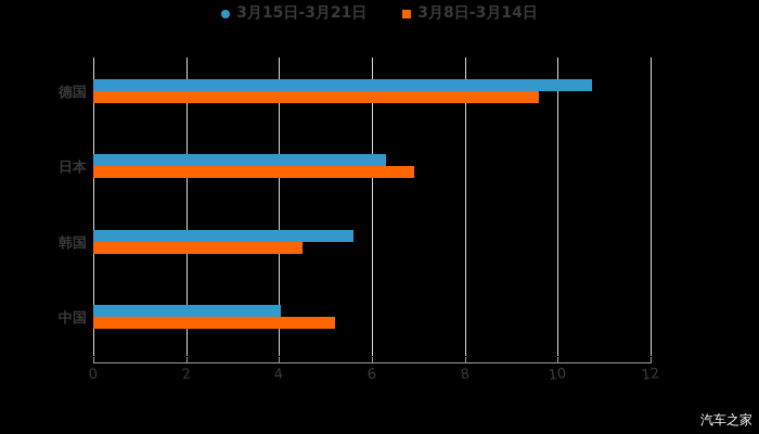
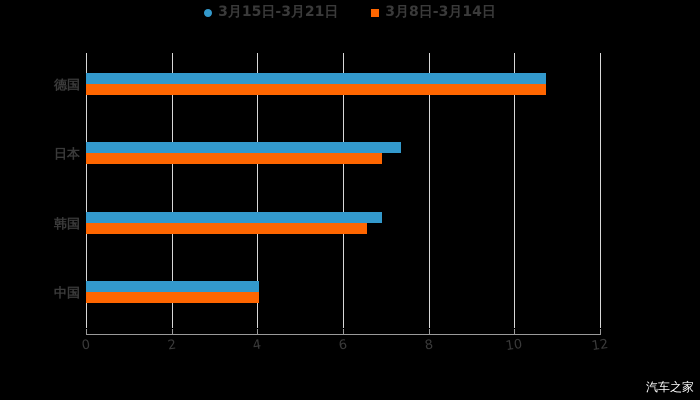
3月8日-3月14日/德国: 9.6 -> 10.8
3月15日-3月21日/日本: 6.3 -> 7.3
3月15日-3月21日/韩国: 5.6 -> 6.9
3月8日-3月14日/韩国: 4.5 -> 6.5
3月8日-3月14日/中国: 5.2 -> 4.0
